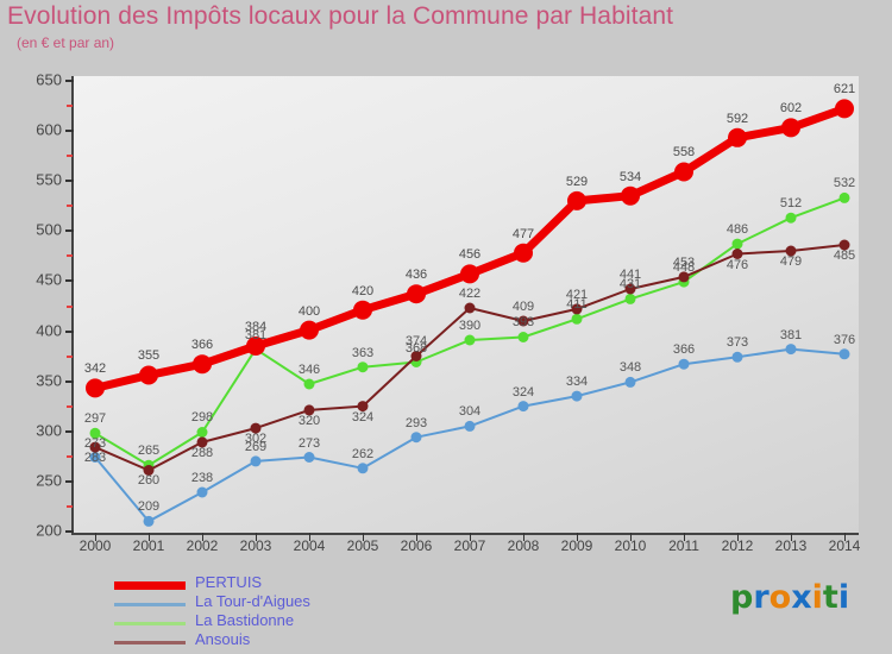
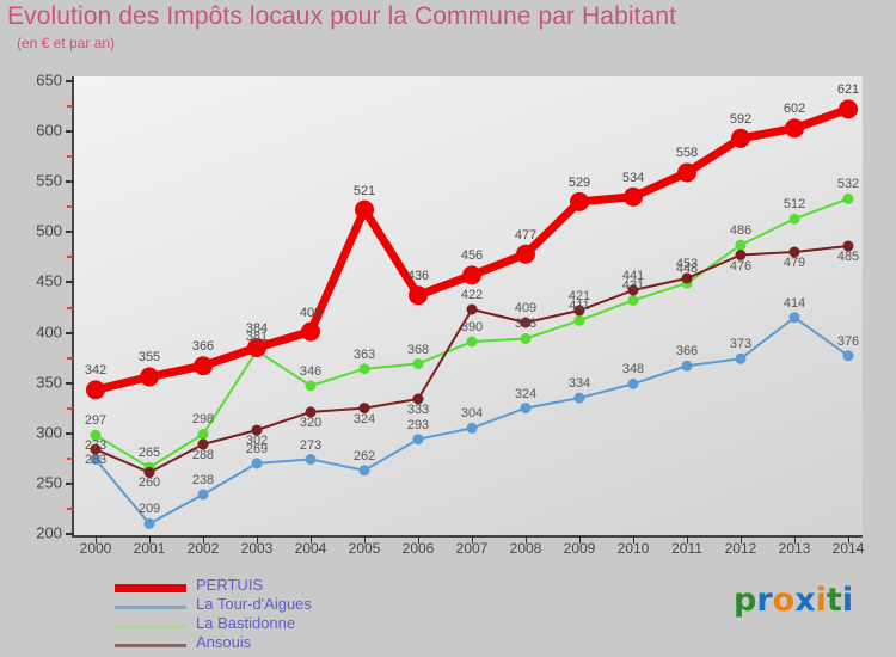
PERTUIS/2005: 420 -> 521
Ansouis/2006: 374 -> 333
La Tour-d'Aigues/2013: 381 -> 414
